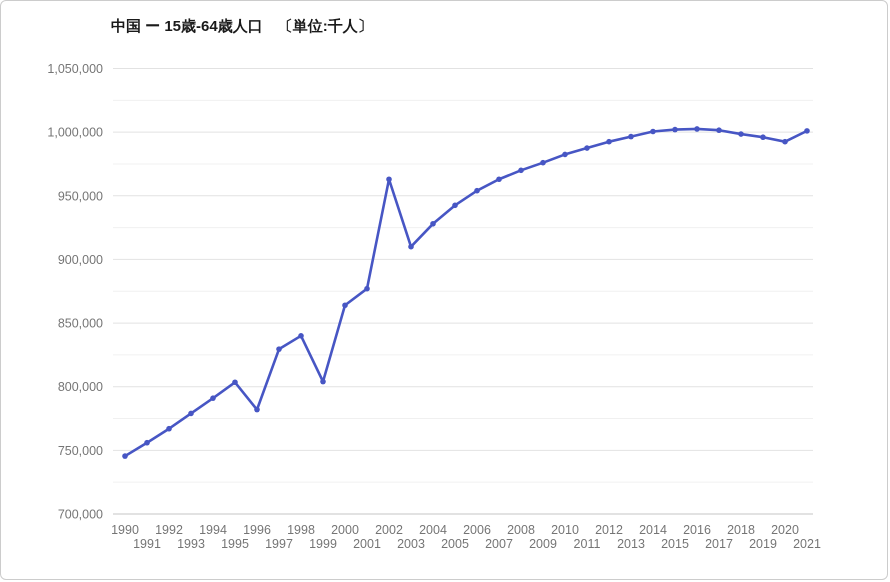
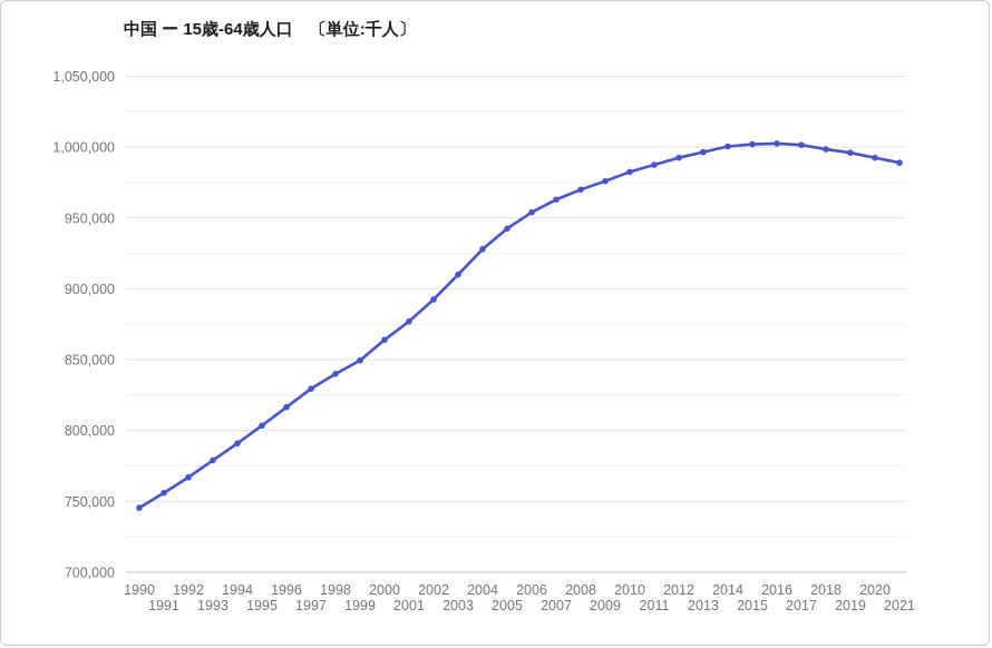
1996: 782000 -> 816000
1999: 804000 -> 850000
2002: 963000 -> 892000
2021: 1001000 -> 989000
